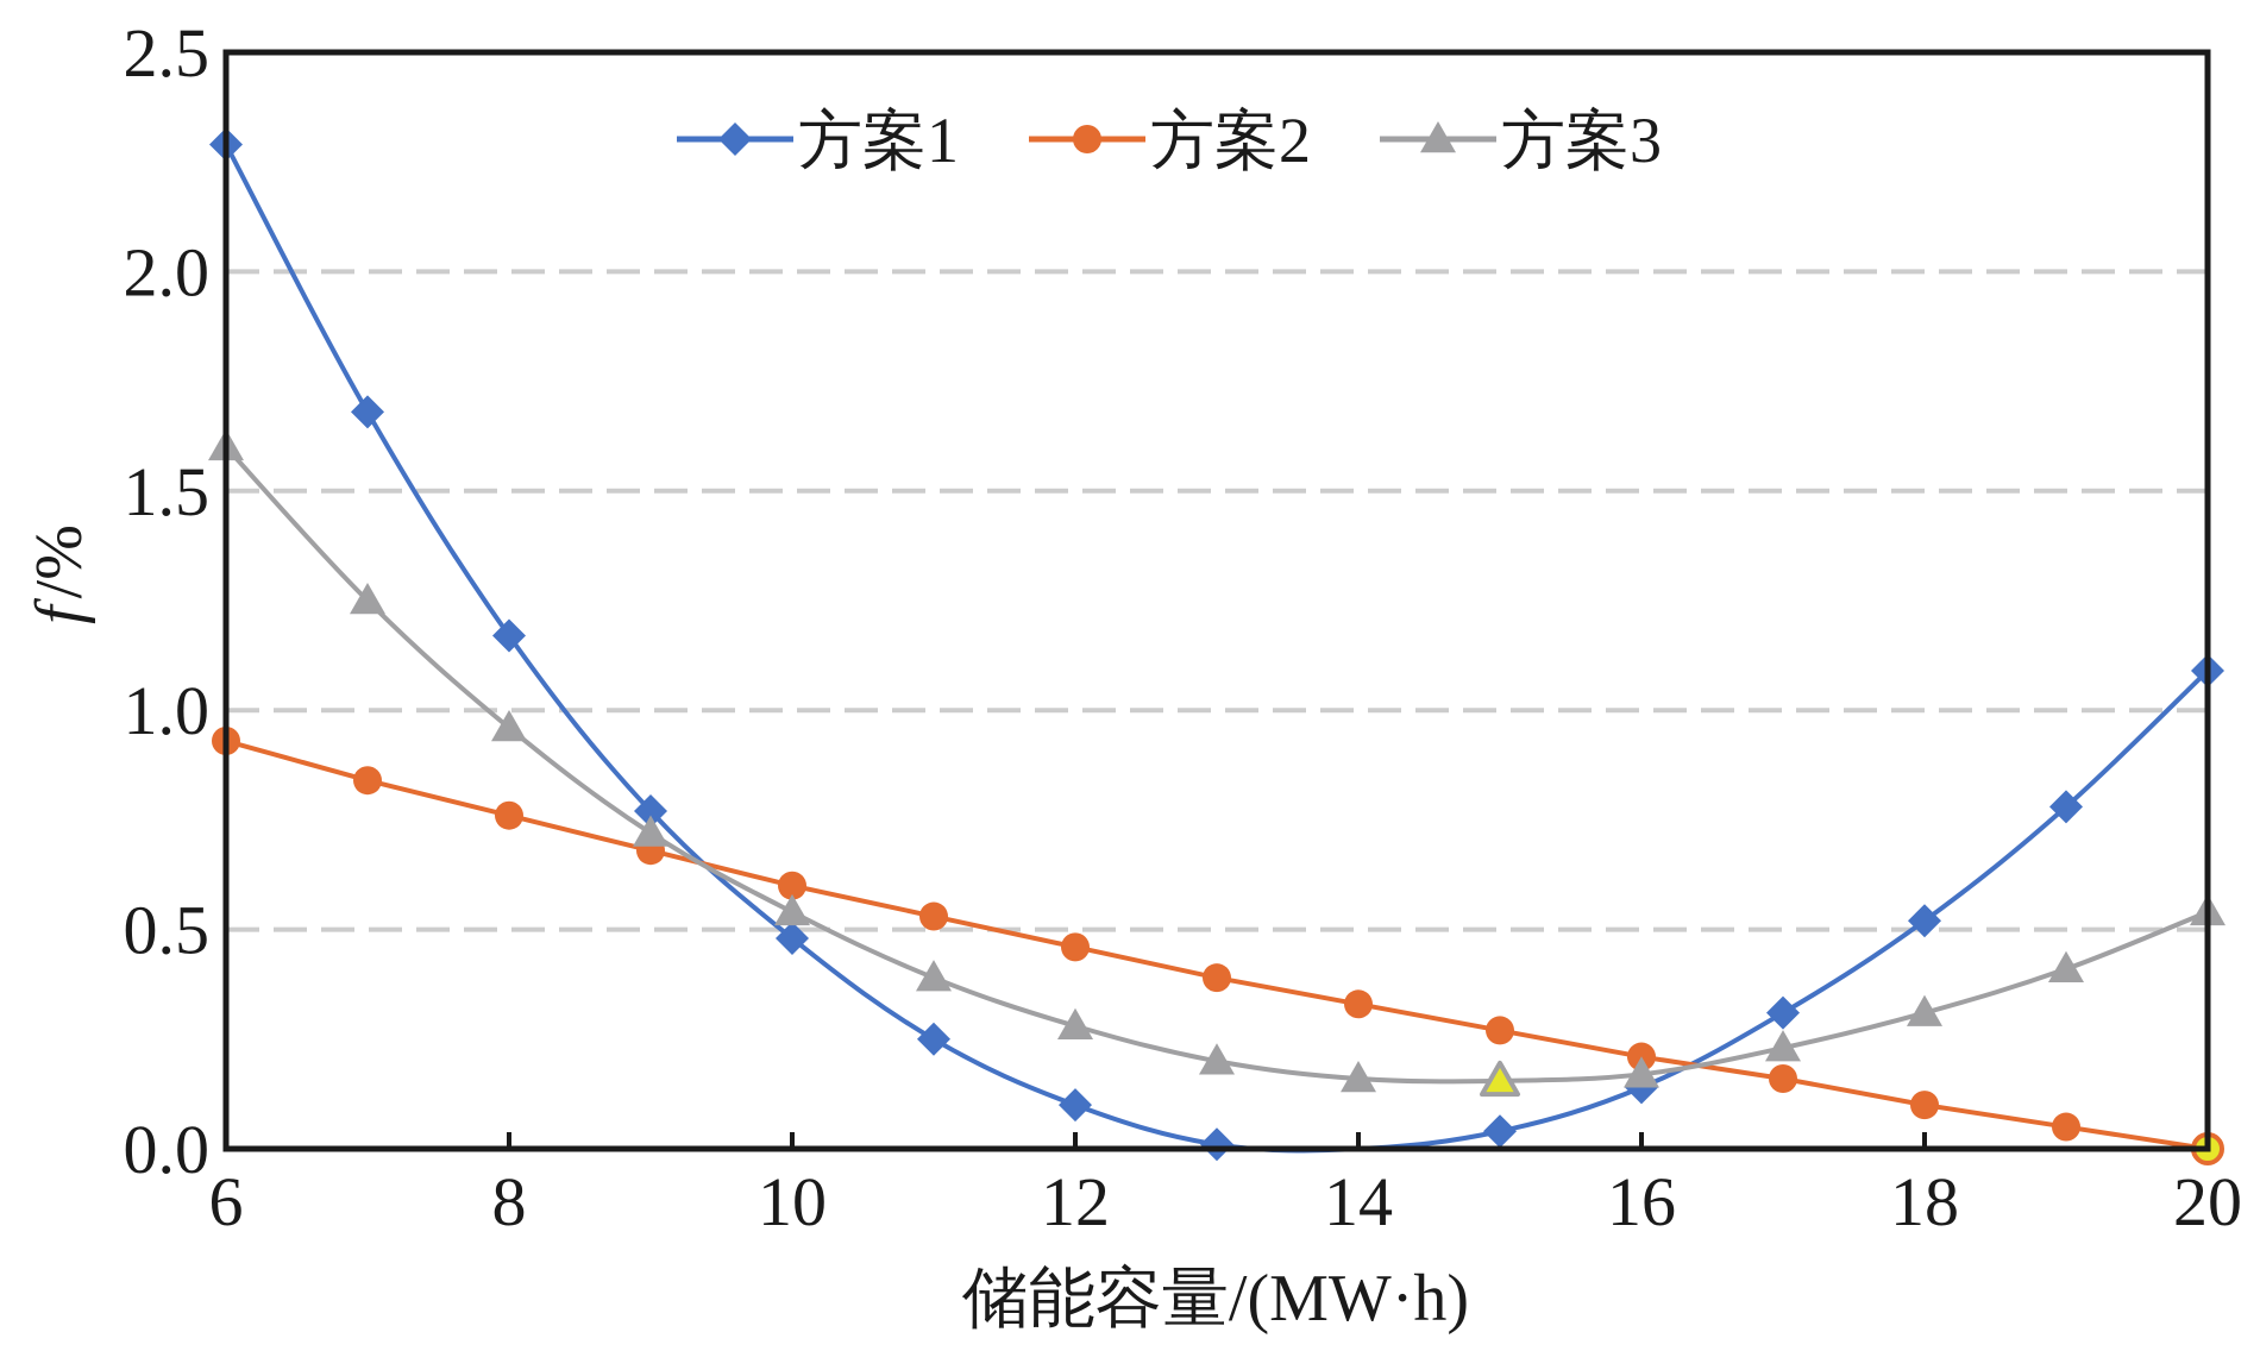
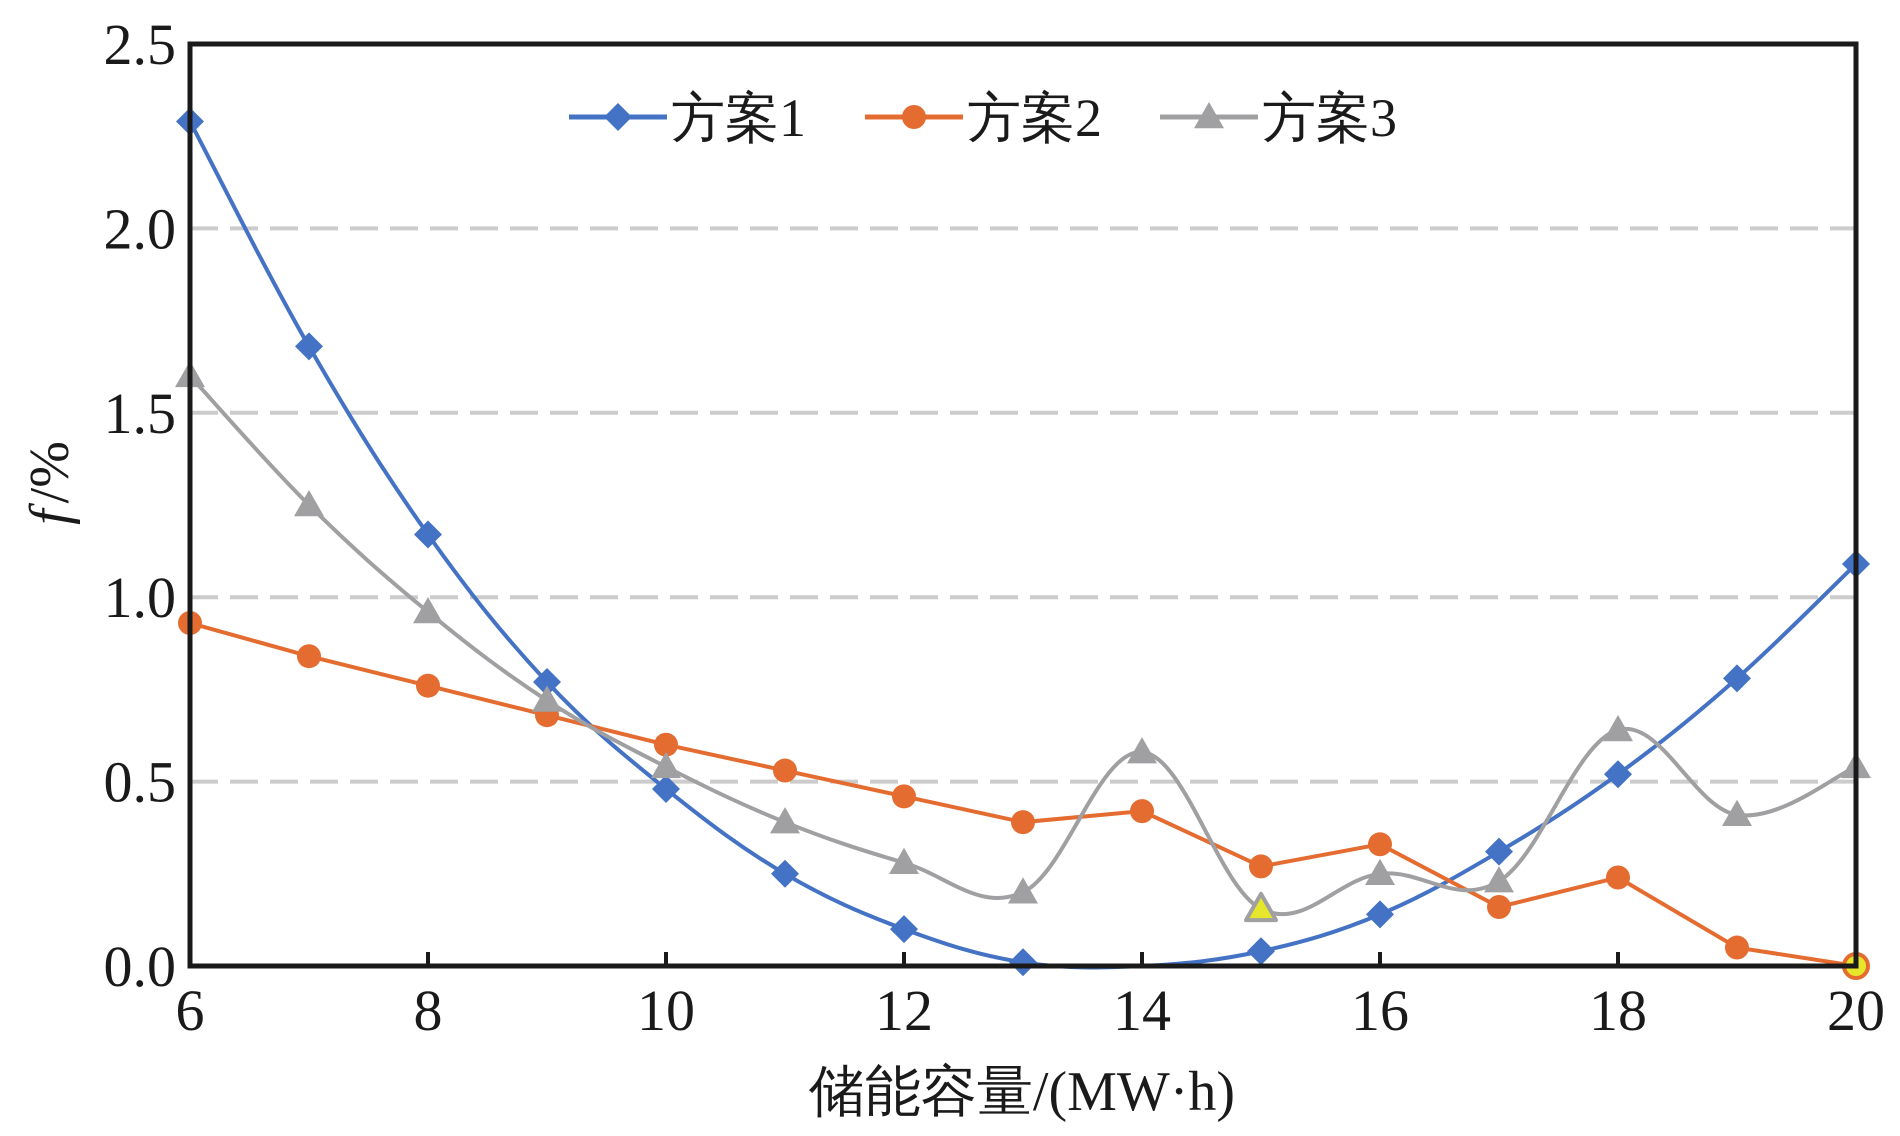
方案2/14: 0.33 -> 0.42
方案3/14: 0.16 -> 0.58
方案2/16: 0.21 -> 0.33
方案3/16: 0.17 -> 0.25
方案2/18: 0.10 -> 0.24
方案3/18: 0.31 -> 0.64
